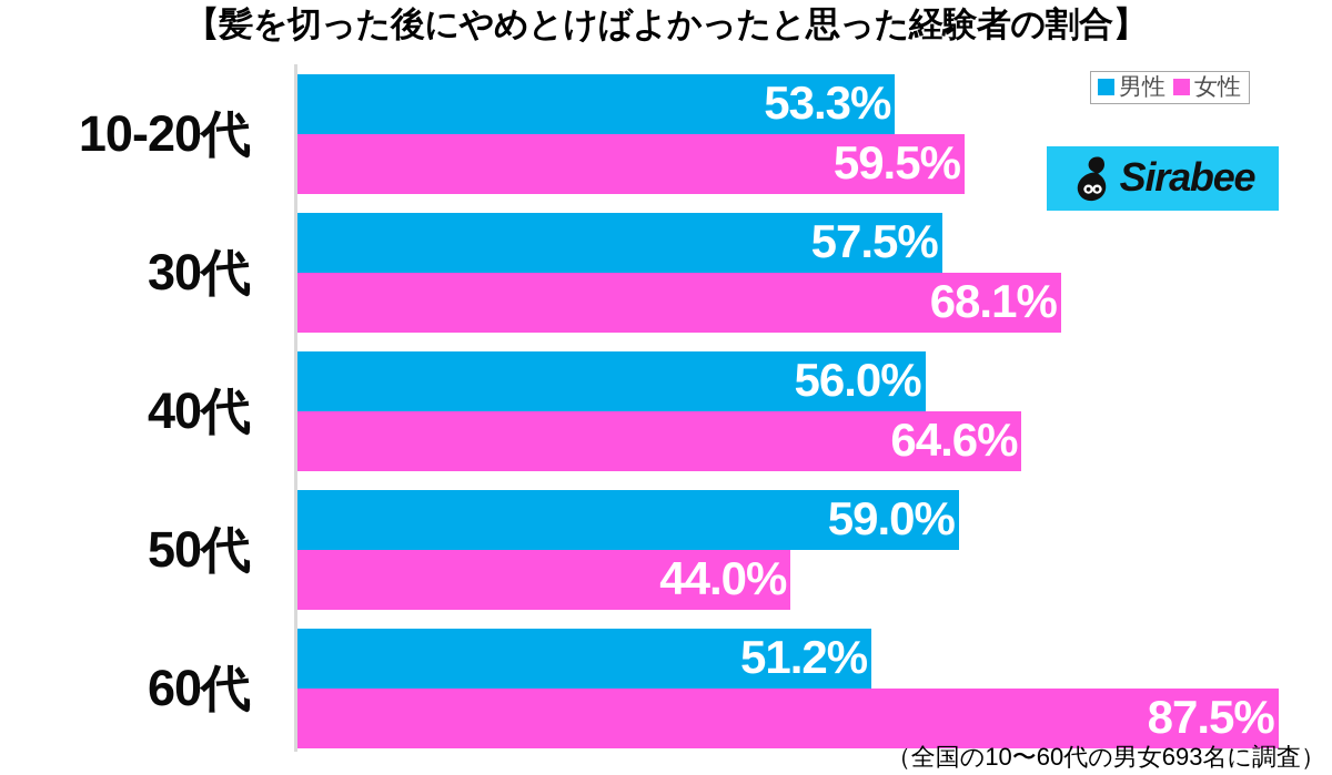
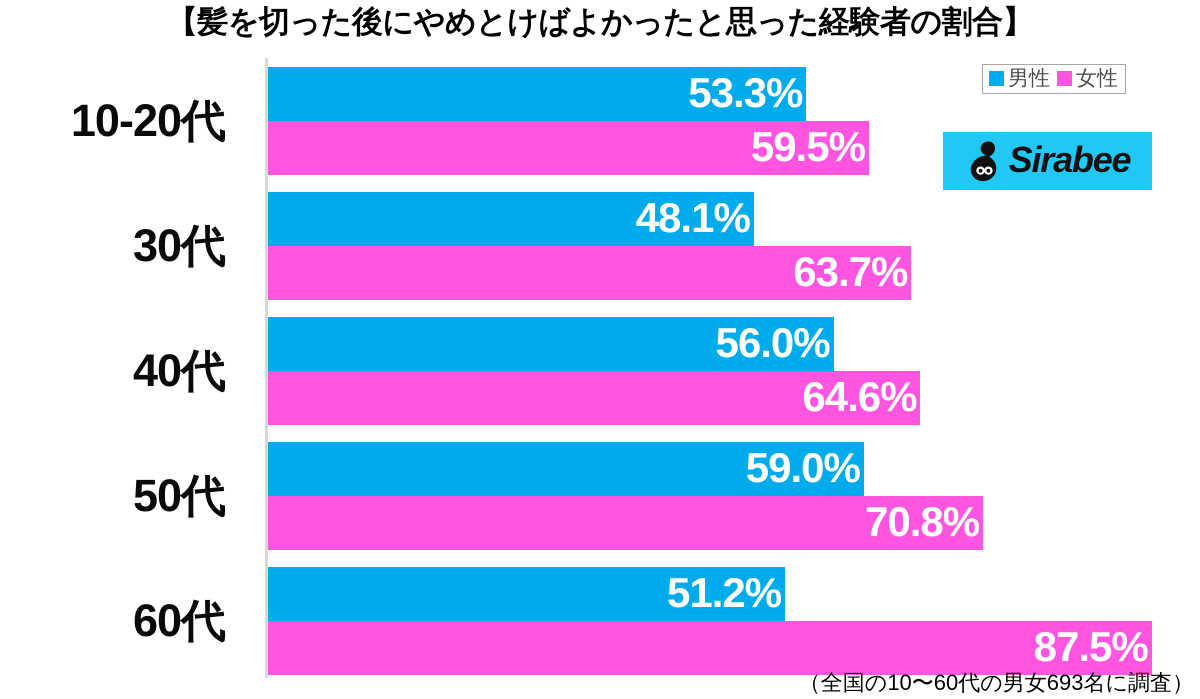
男性/30代: 57.5% -> 48.1%
女性/30代: 68.1% -> 63.7%
女性/50代: 44.0% -> 70.8%
